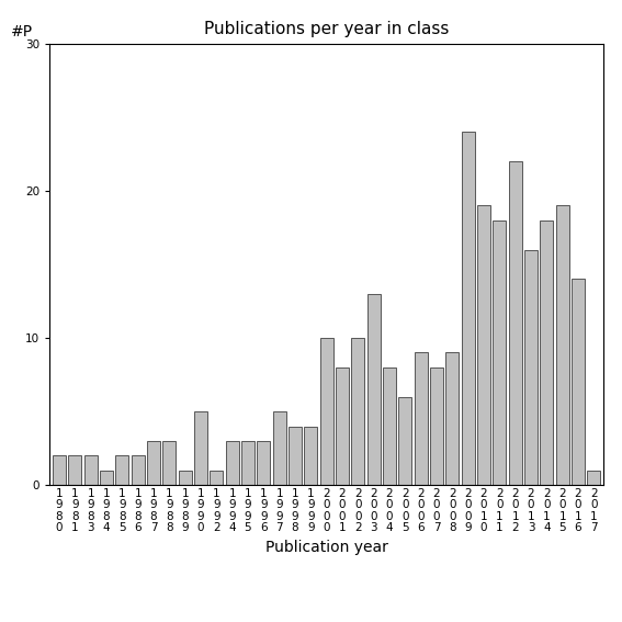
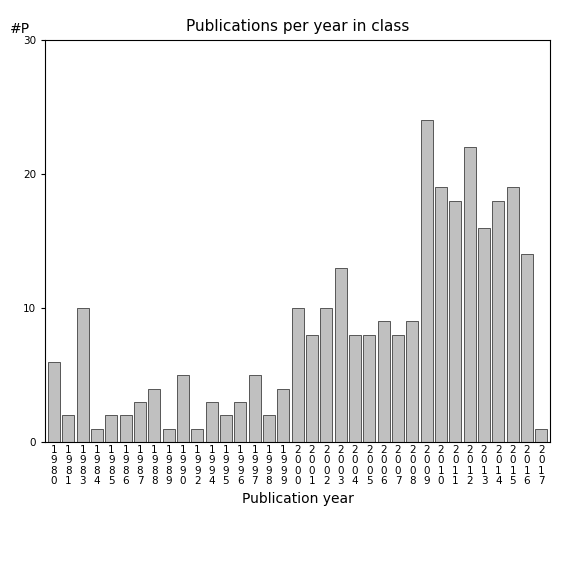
1 9 8 0: 2 -> 6
1 9 8 3: 2 -> 10
1 9 8 8: 3 -> 4
1 9 9 5: 3 -> 2
1 9 9 8: 4 -> 2
2 0 0 5: 6 -> 8
